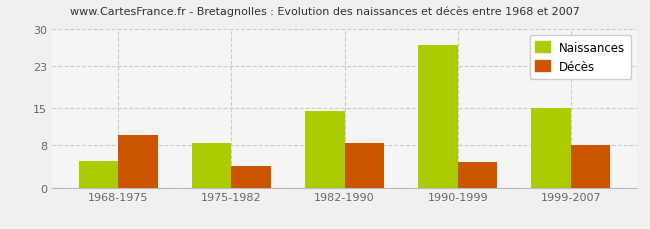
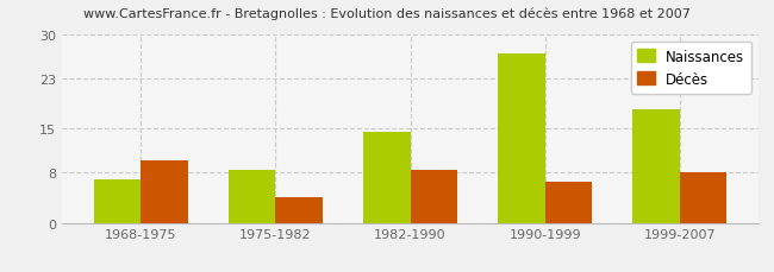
Naissances/1968-1975: 5.0 -> 7.0
Décès/1990-1999: 4.8 -> 6.5
Naissances/1999-2007: 15.0 -> 18.0
